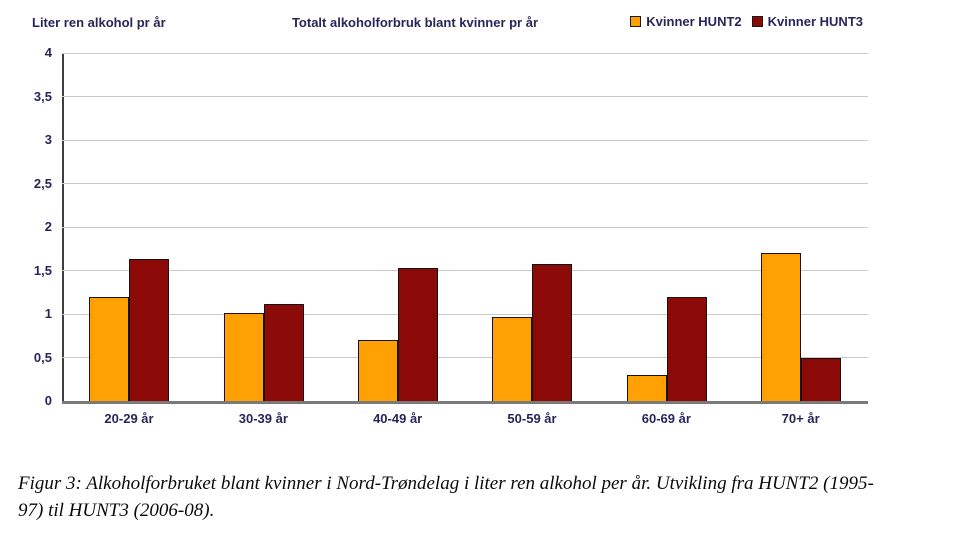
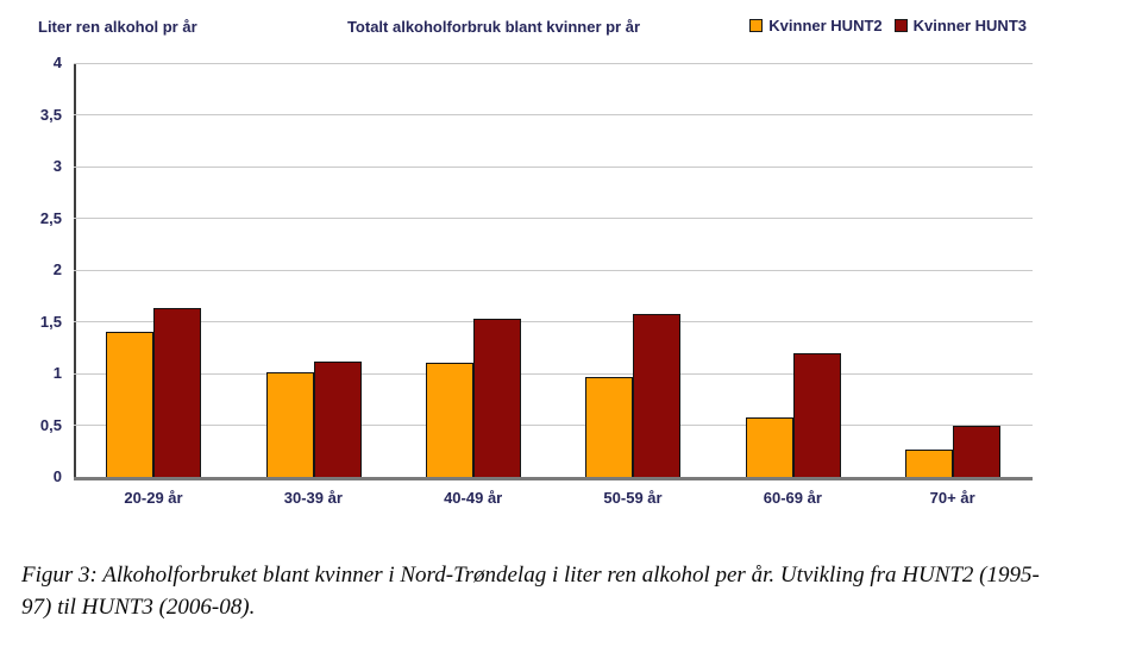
Kvinner HUNT2/20-29 år: 1.2 -> 1.4
Kvinner HUNT2/40-49 år: 0.7 -> 1.1
Kvinner HUNT2/60-69 år: 0.3 -> 0.6
Kvinner HUNT2/70+ år: 1.7 -> 0.3
